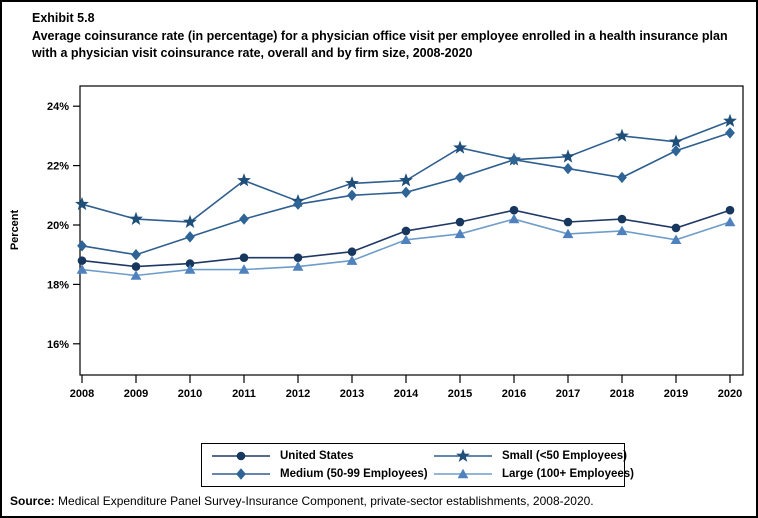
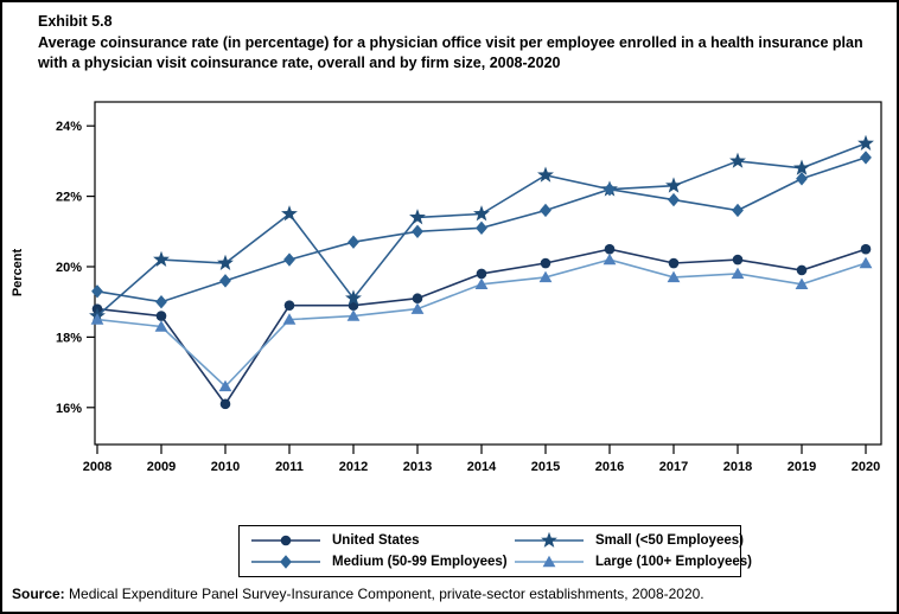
Small (<50 Employees)/2008: 20.7% -> 18.6%
United States/2010: 18.7% -> 16.1%
Large (100+ Employees)/2010: 18.5% -> 16.6%
Small (<50 Employees)/2012: 20.8% -> 19.1%
